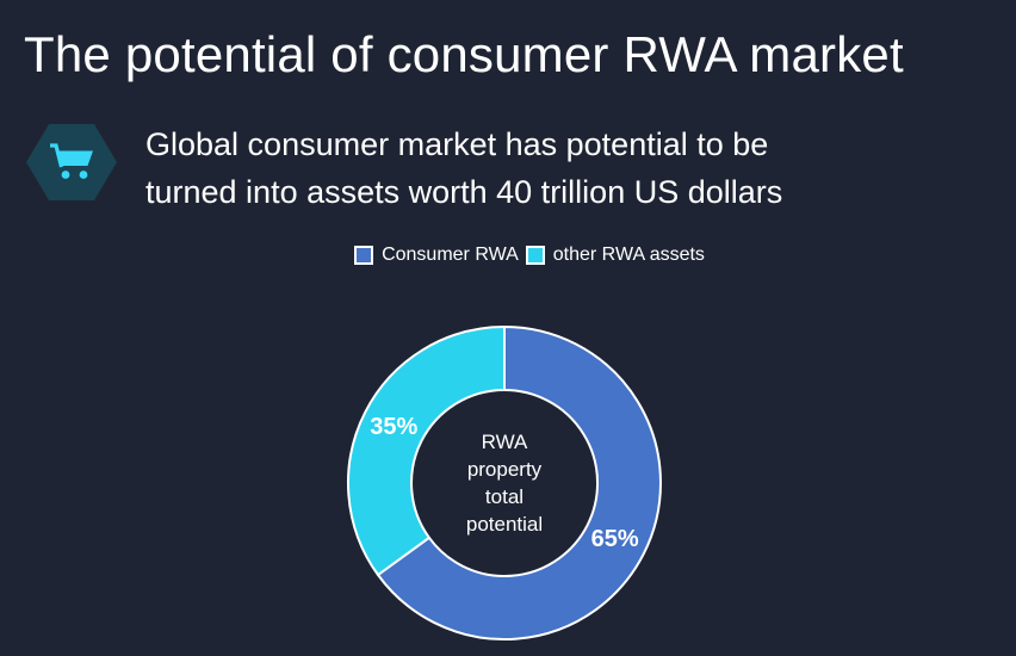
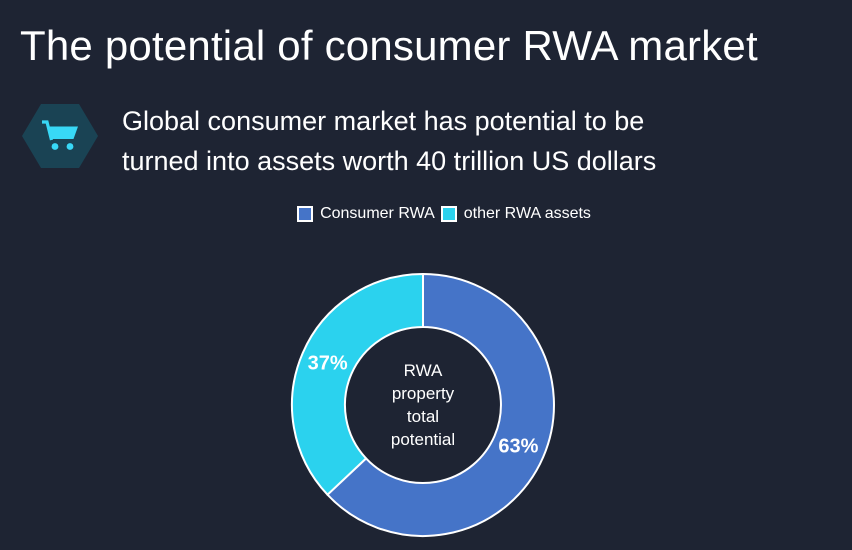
Consumer RWA: 65% -> 63%
other RWA assets: 35% -> 37%
